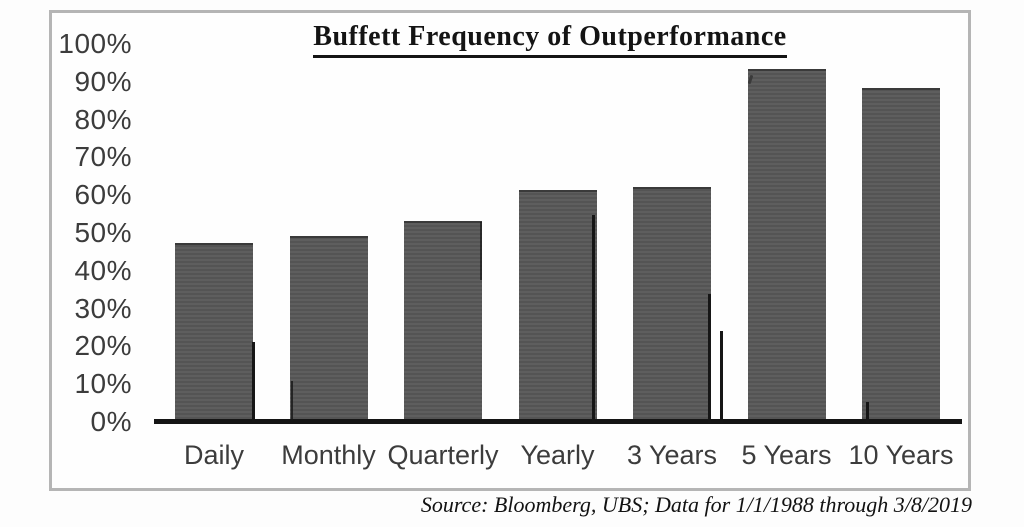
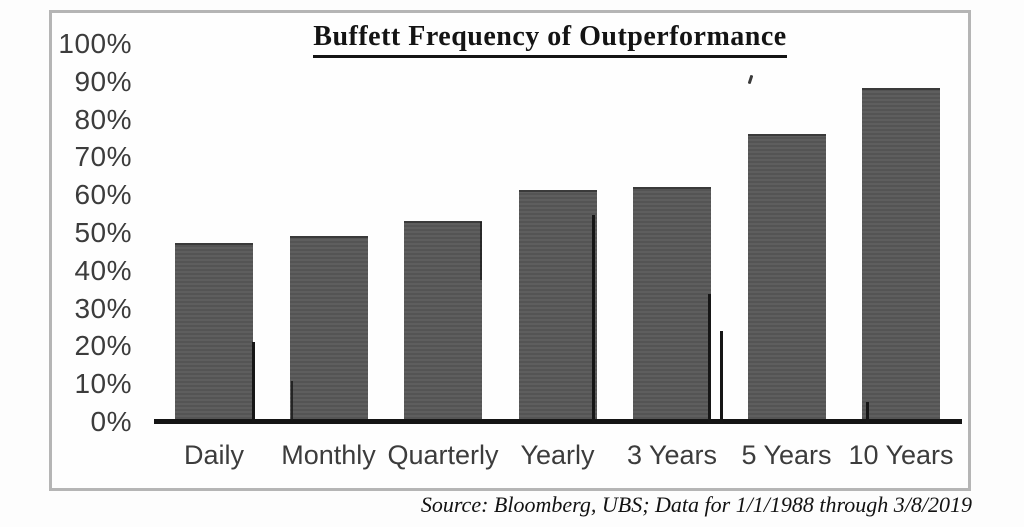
5 Years: 93% -> 76%
